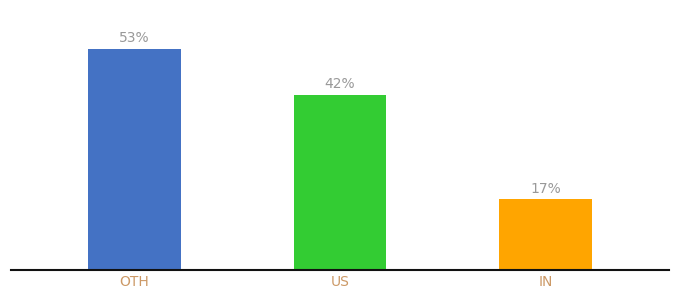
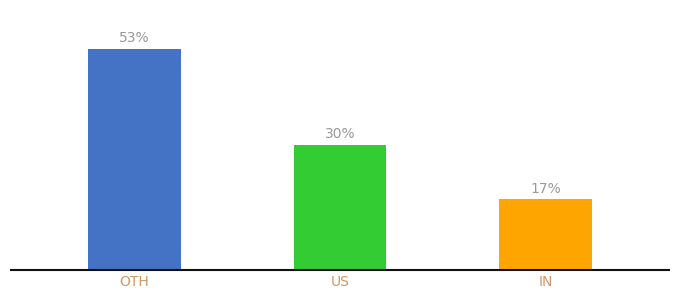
US: 42% -> 30%
